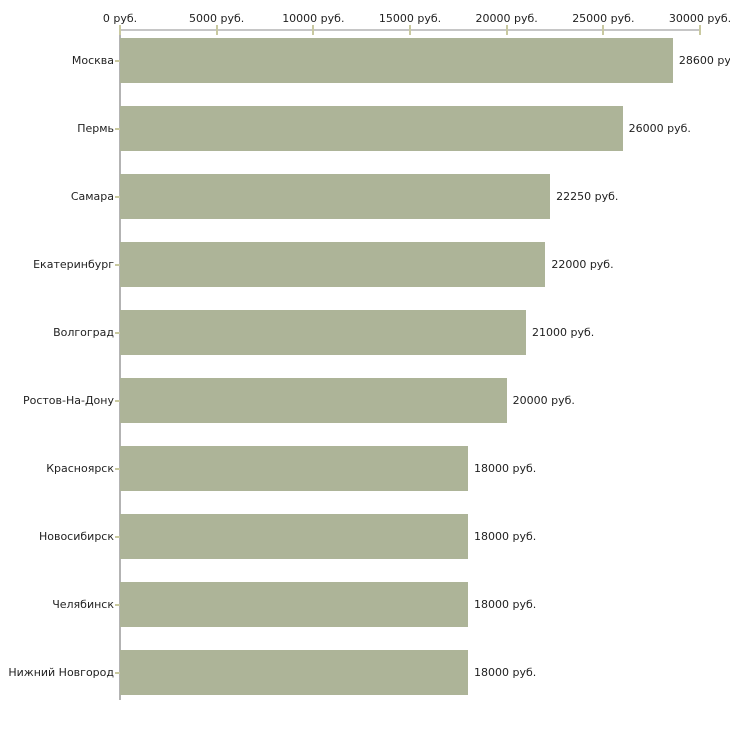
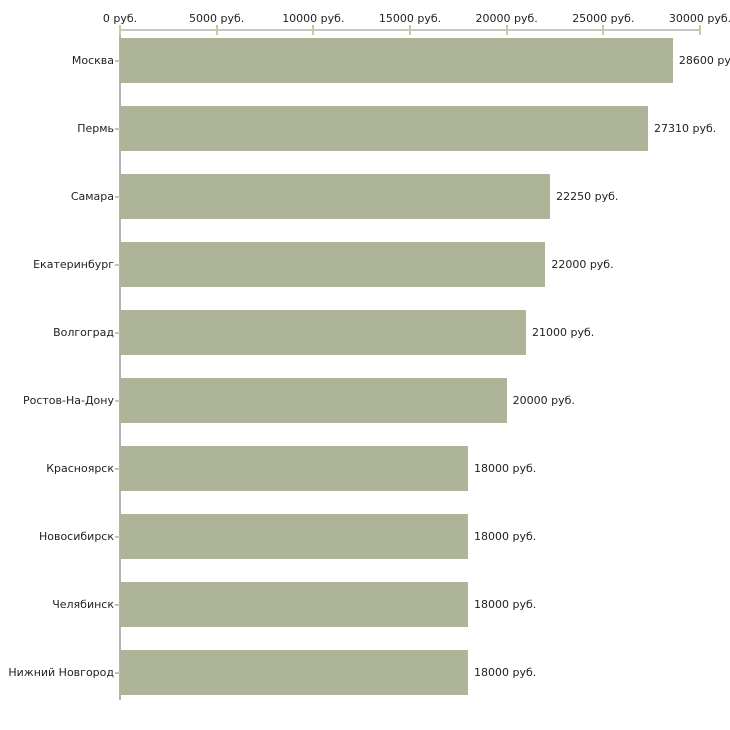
Пермь: 26000 -> 27310
